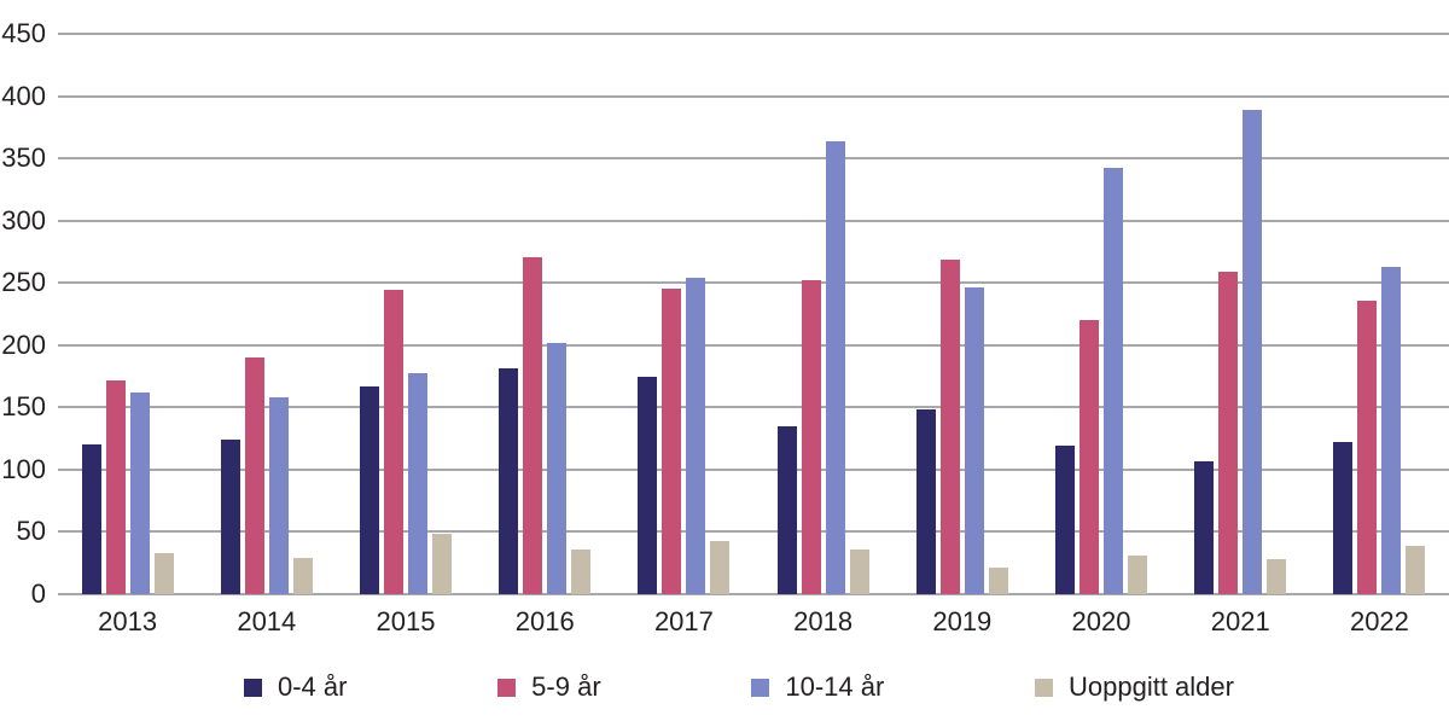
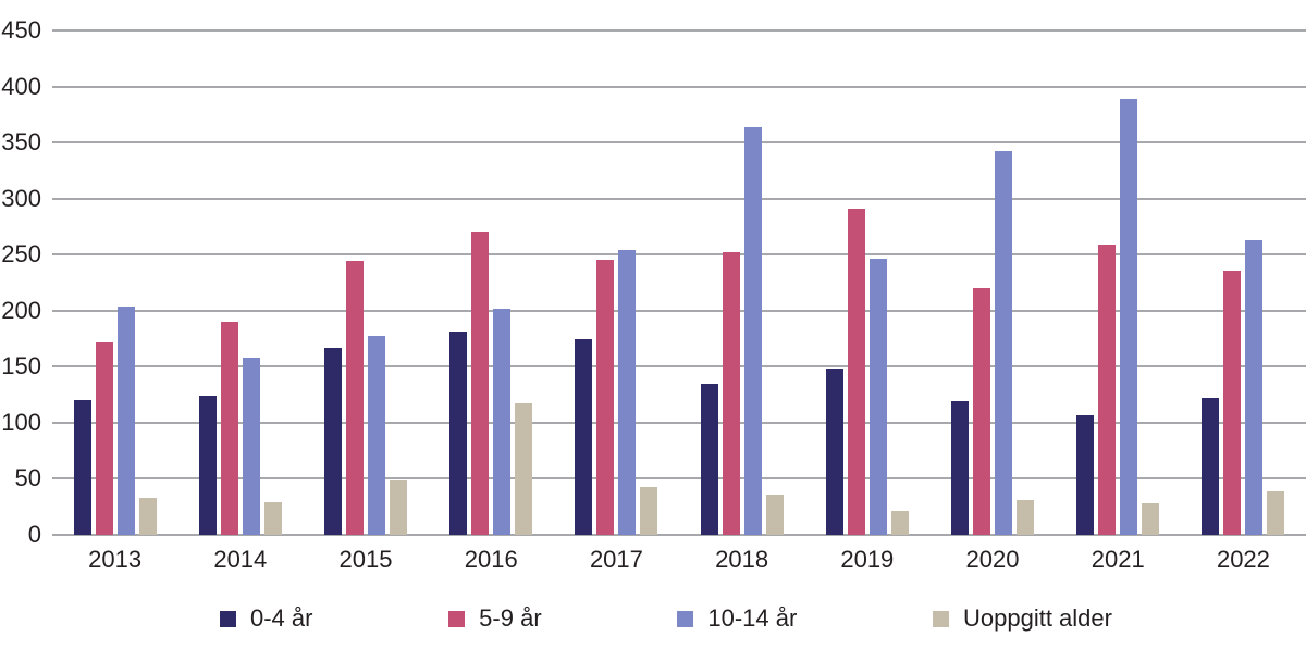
10-14 år/2013: 162 -> 204
Uoppgitt alder/2016: 36 -> 117
5-9 år/2019: 269 -> 291
